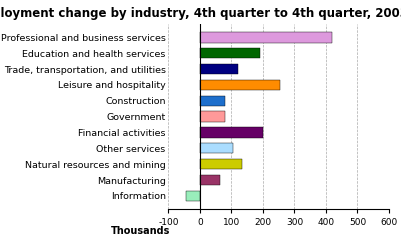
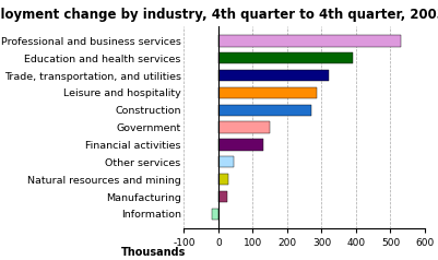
Professional and business services: 420 -> 530
Education and health services: 190 -> 390
Trade, transportation, and utilities: 120 -> 320
Leisure and hospitality: 255 -> 285
Construction: 80 -> 270
Government: 80 -> 150
Financial activities: 200 -> 130
Other services: 105 -> 45
Natural resources and mining: 135 -> 30
Manufacturing: 65 -> 25
Information: -45 -> -20
